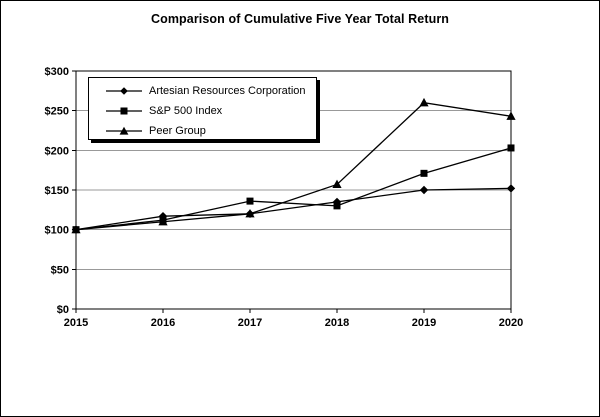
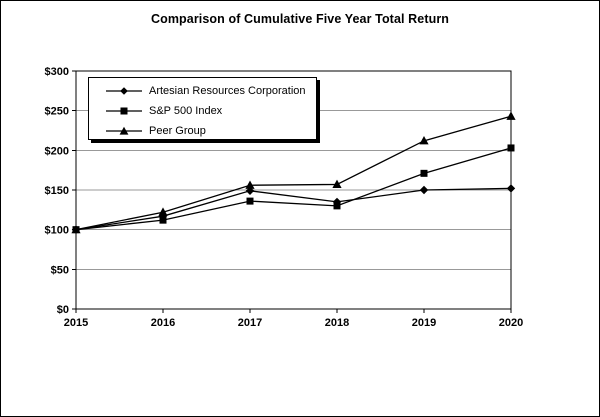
Peer Group/2016: $110 -> $120
Artesian Resources Corporation/2017: $120 -> $150
Peer Group/2017: $120 -> $160
Peer Group/2019: $260 -> $210
